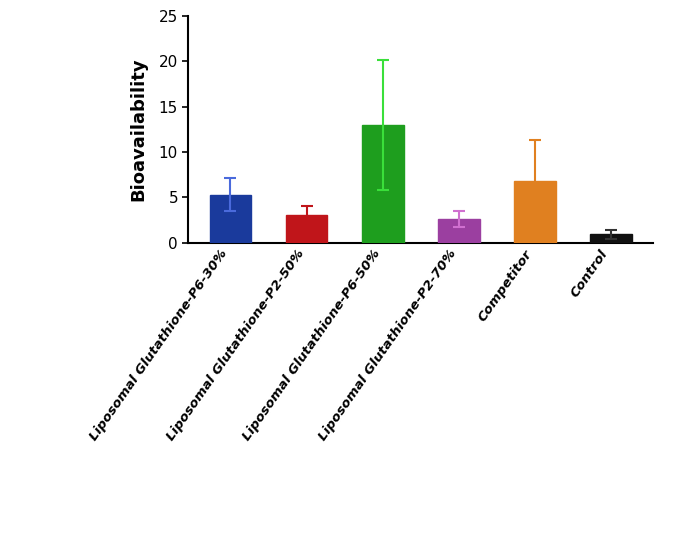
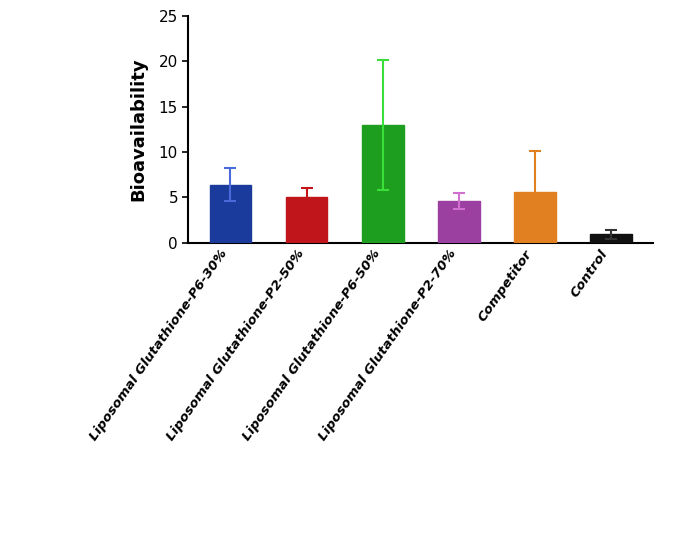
Liposomal Glutathione-P6-30%: 5.3 -> 6.4
Liposomal Glutathione-P2-50%: 3.0 -> 5.0
Liposomal Glutathione-P2-70%: 2.6 -> 4.6
Competitor: 6.8 -> 5.6
